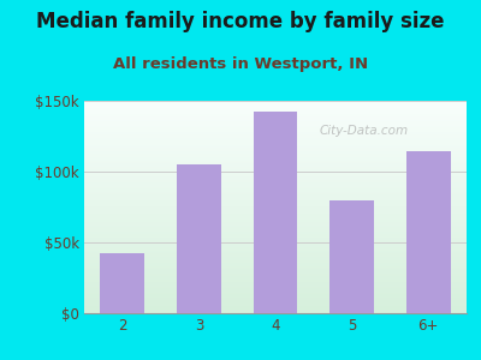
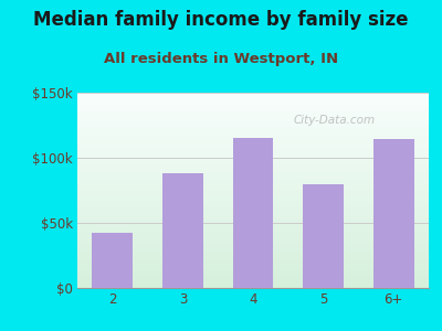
3: $105k -> $88k
4: $142k -> $115k
